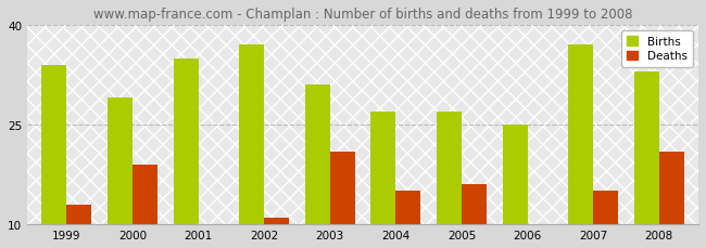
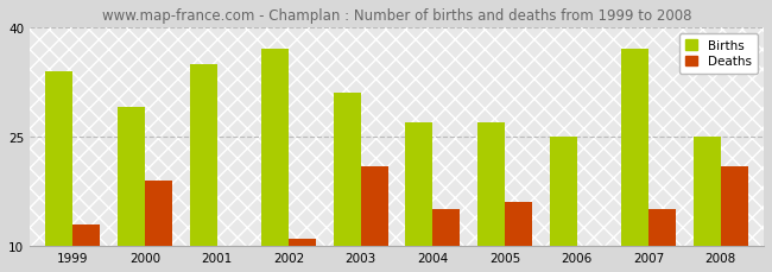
Births/2008: 33 -> 25
